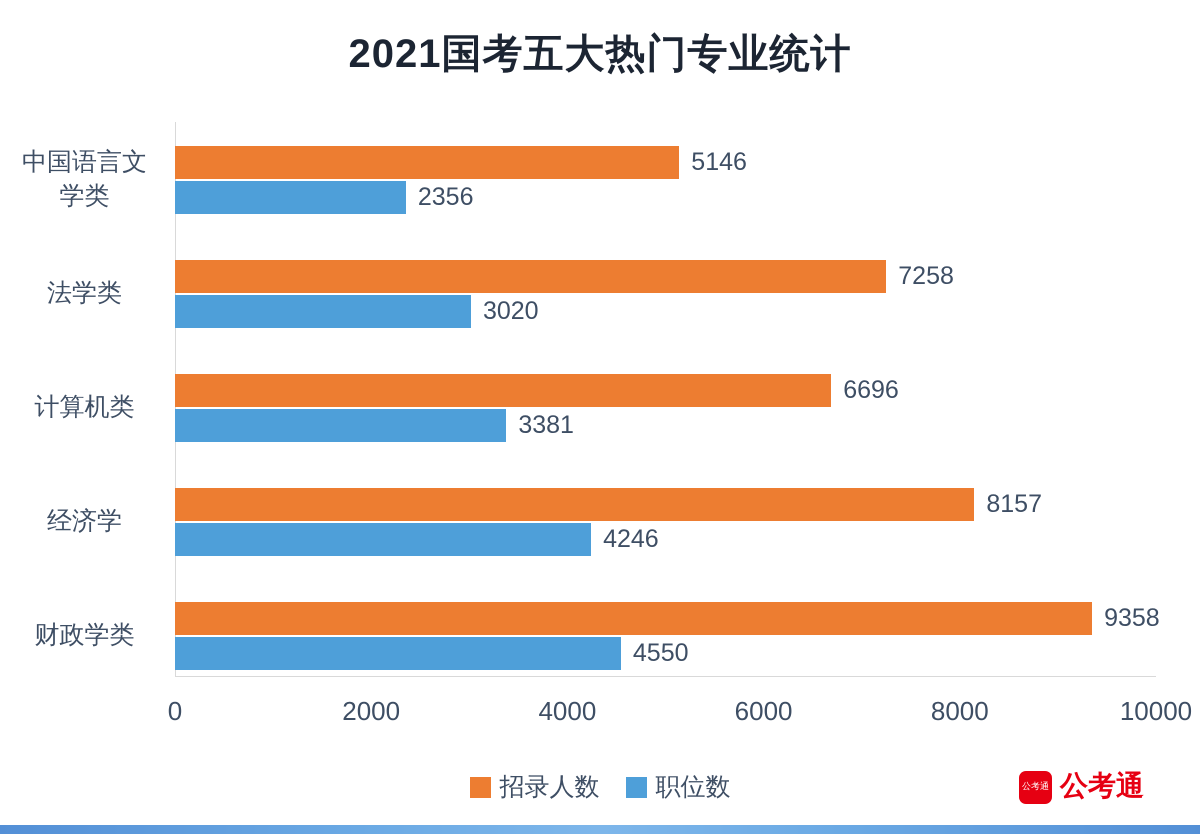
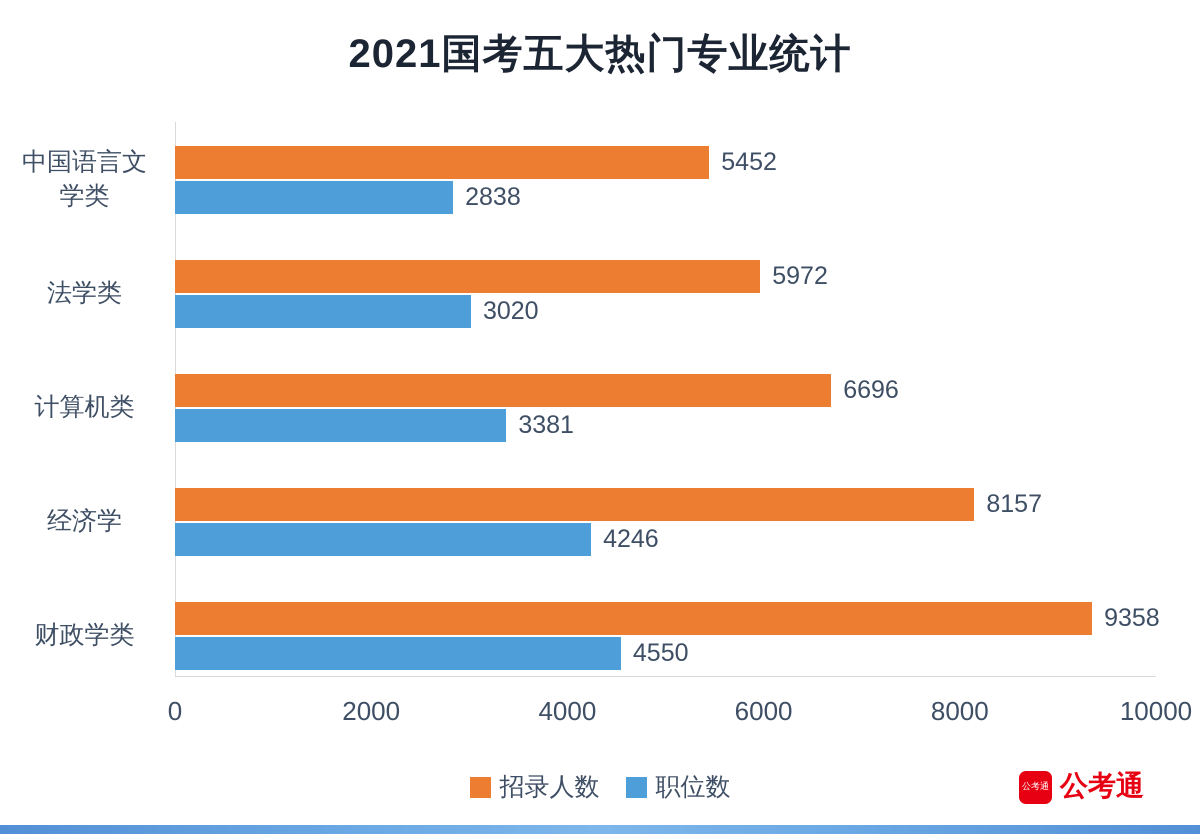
招录人数/中国语言文学类: 5146 -> 5452
职位数/中国语言文学类: 2356 -> 2838
招录人数/法学类: 7258 -> 5972
